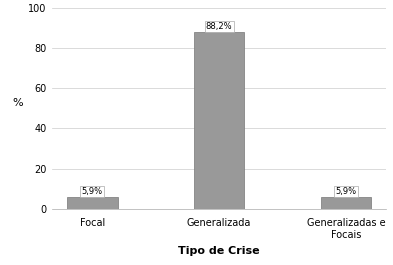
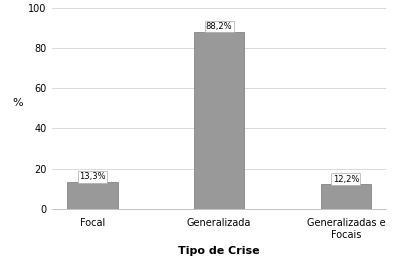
Focal: 5,9% -> 13,3%
Generalizadas e Focais: 5,9% -> 12,2%
